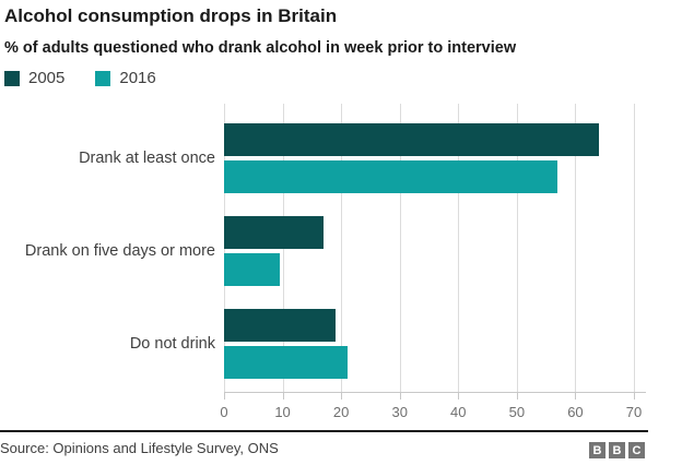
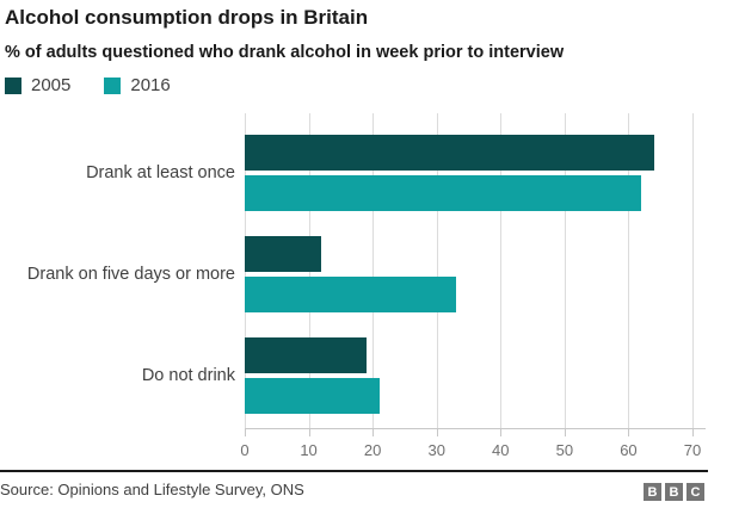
2016/Drank at least once: 57 -> 62
2005/Drank on five days or more: 17 -> 12
2016/Drank on five days or more: 10 -> 33
